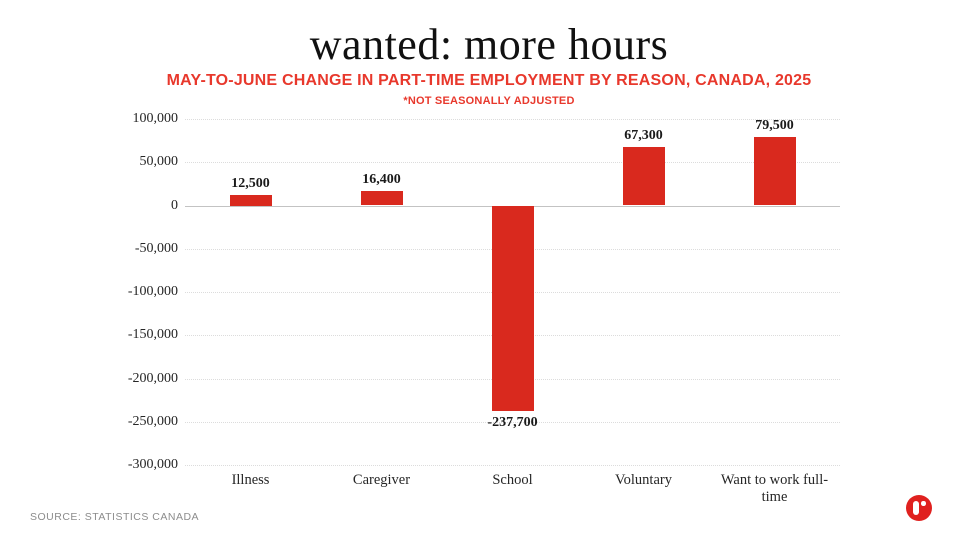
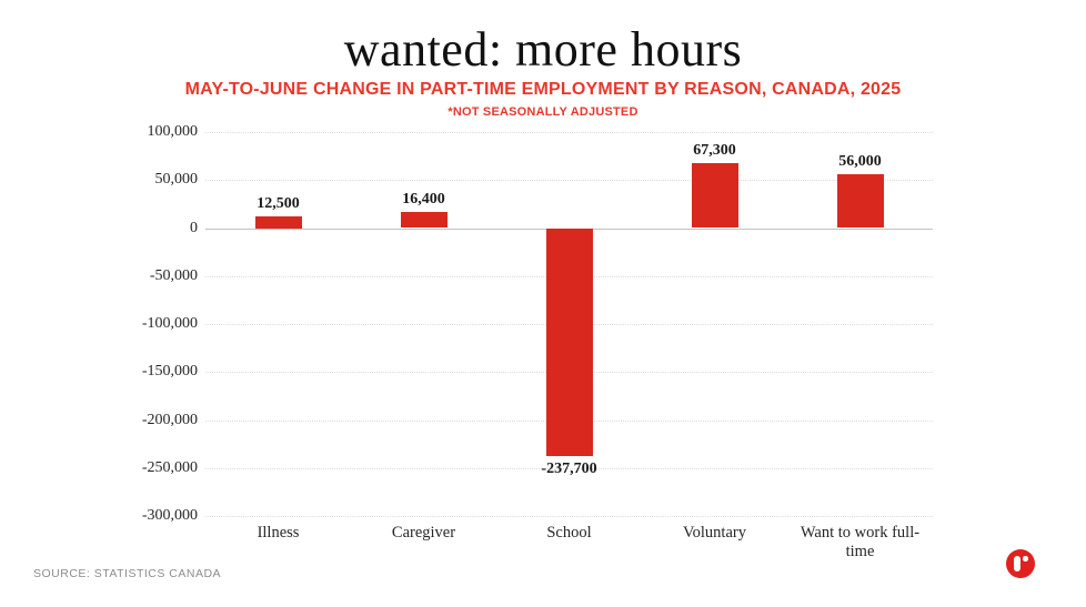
Want to work full-time: 79,500 -> 56,000
